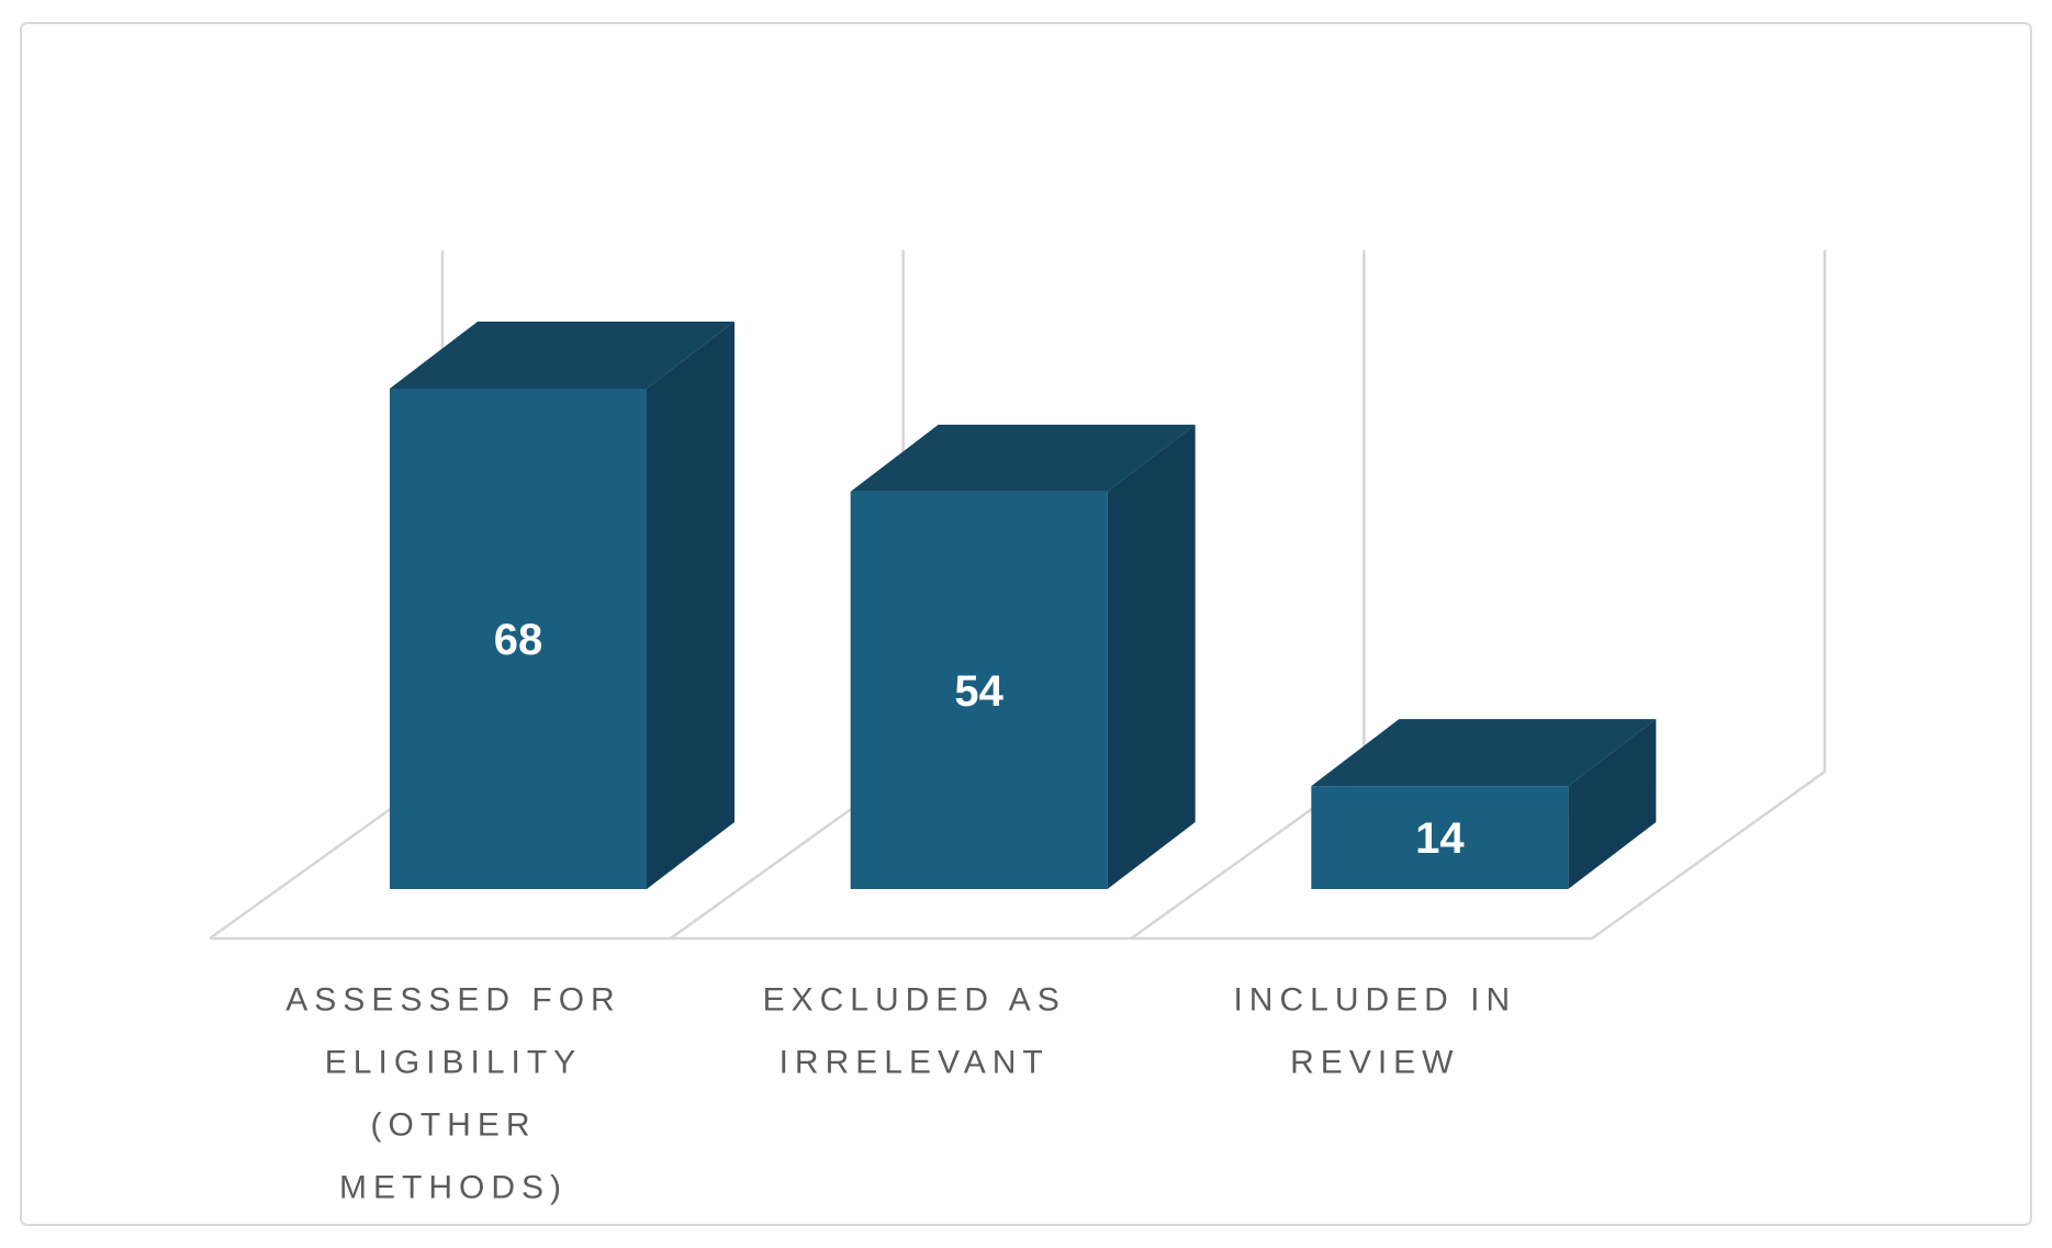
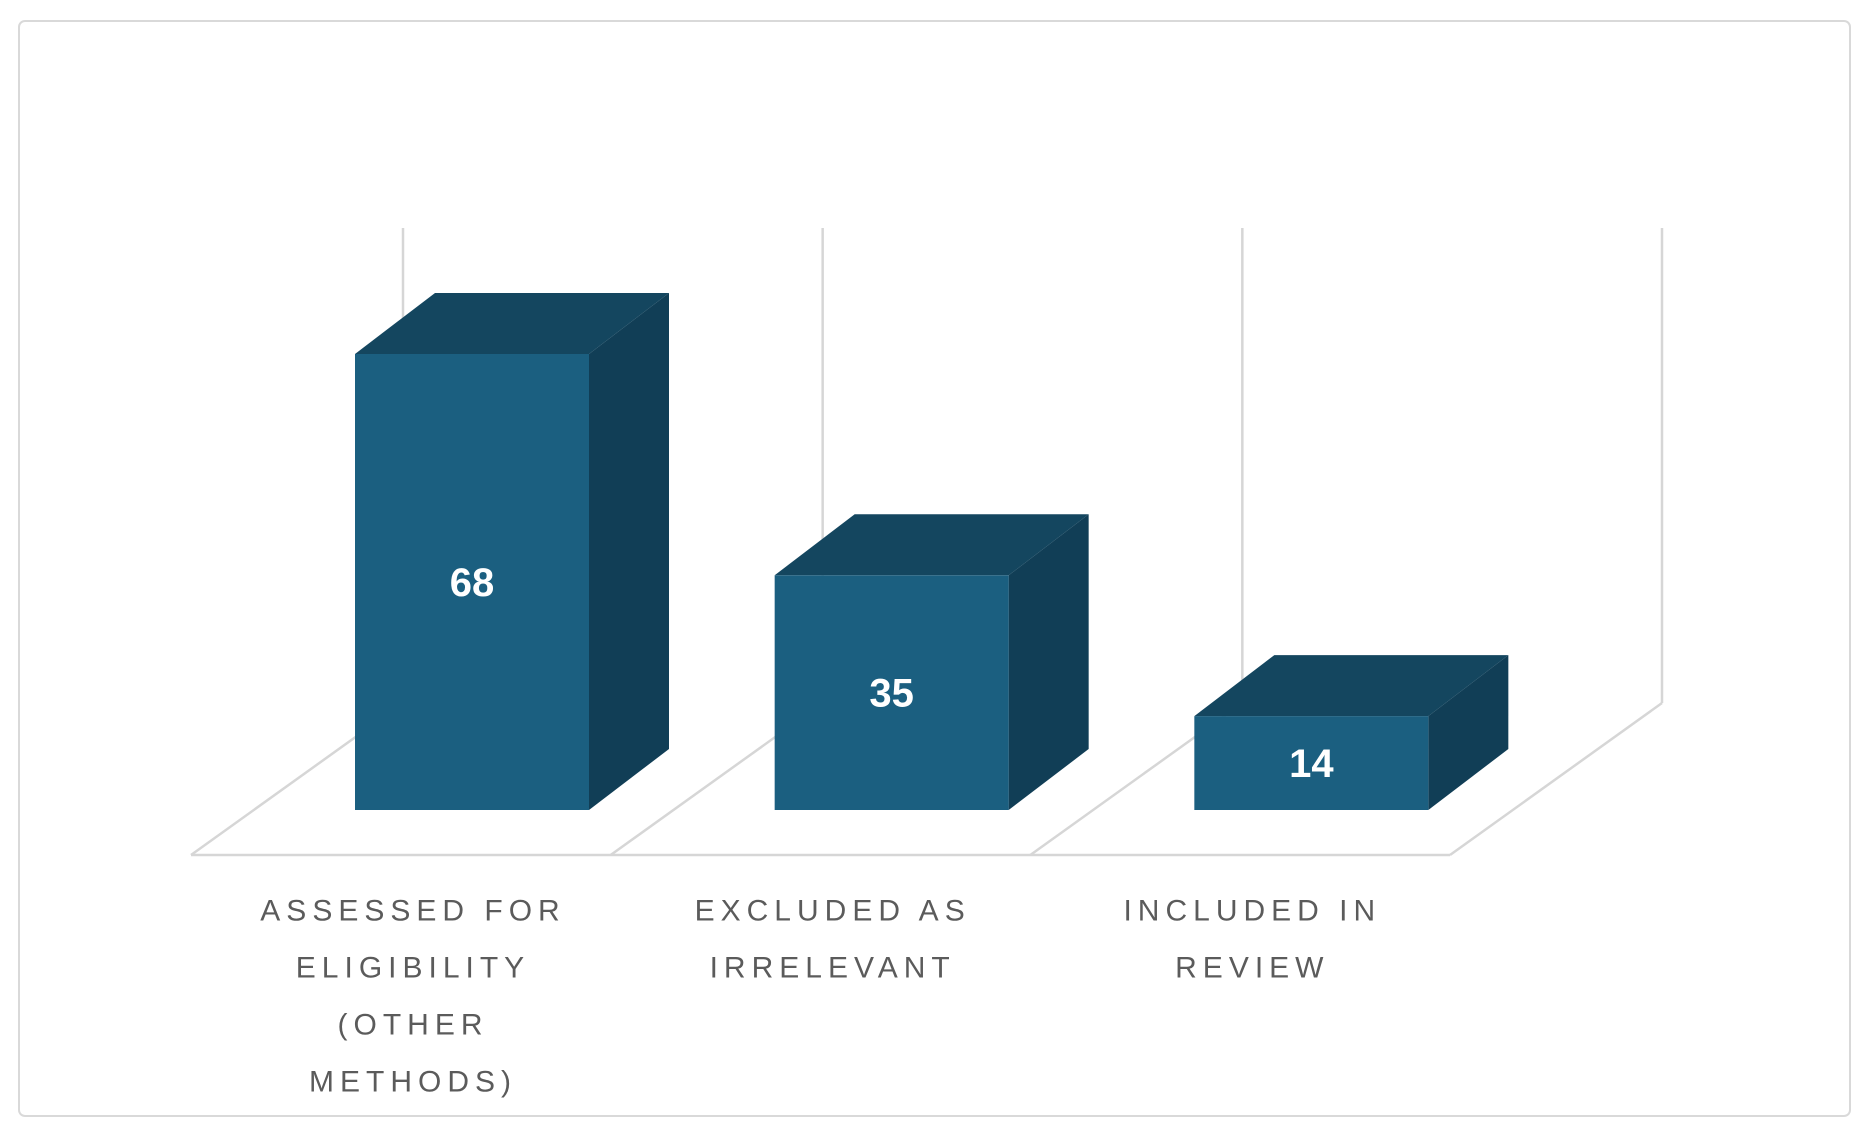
EXCLUDED AS IRRELEVANT: 54 -> 35
